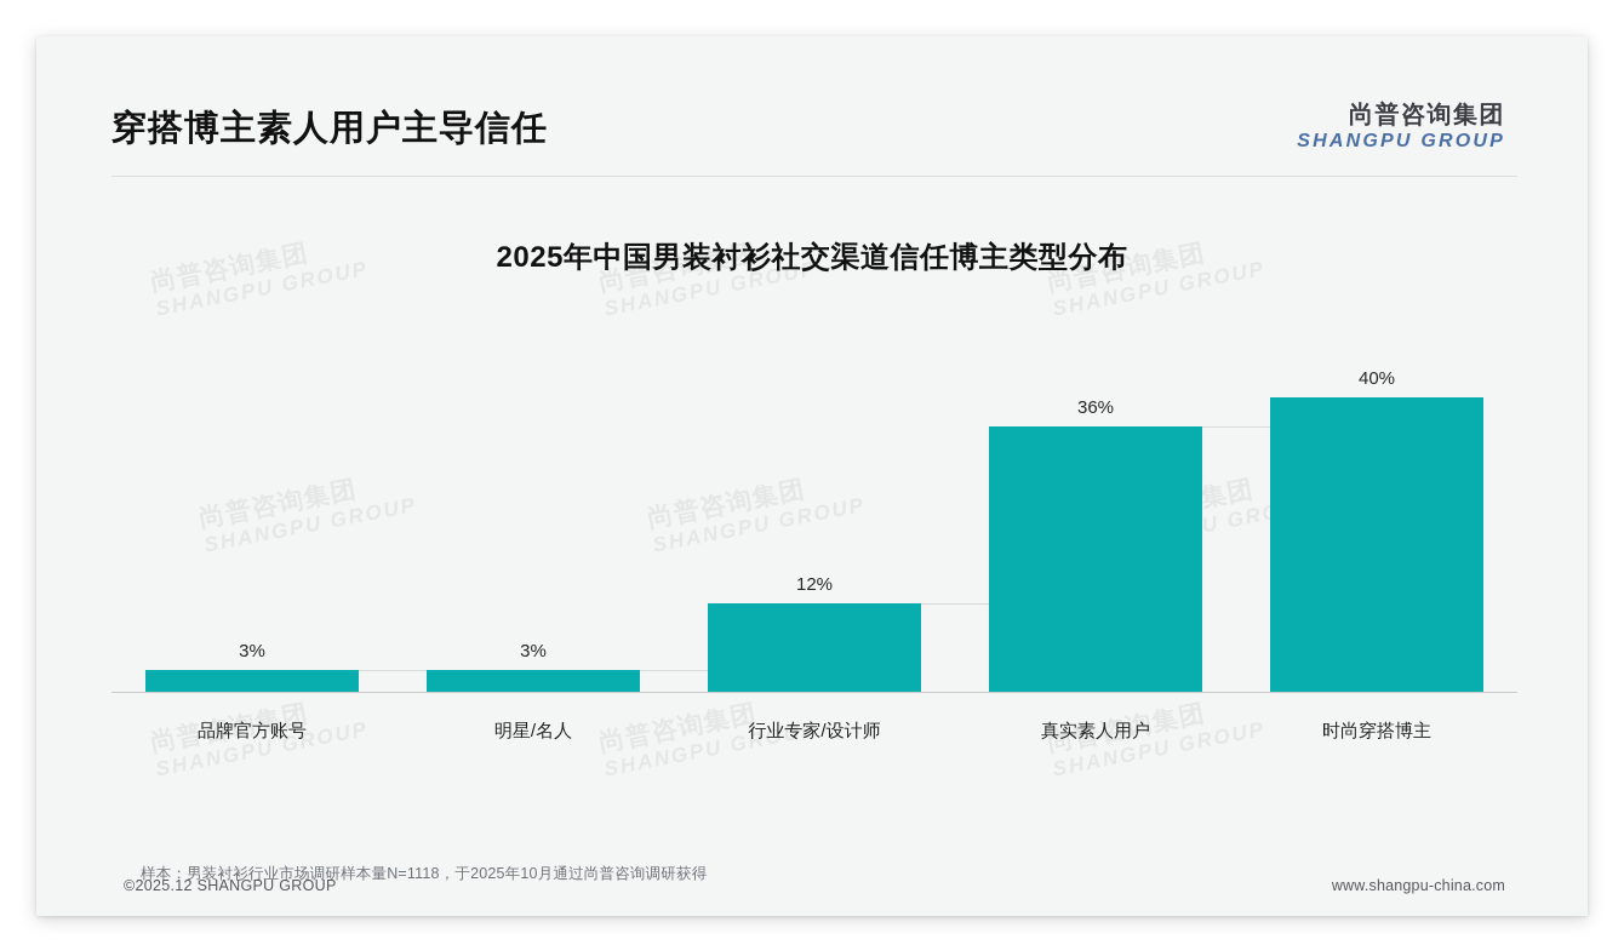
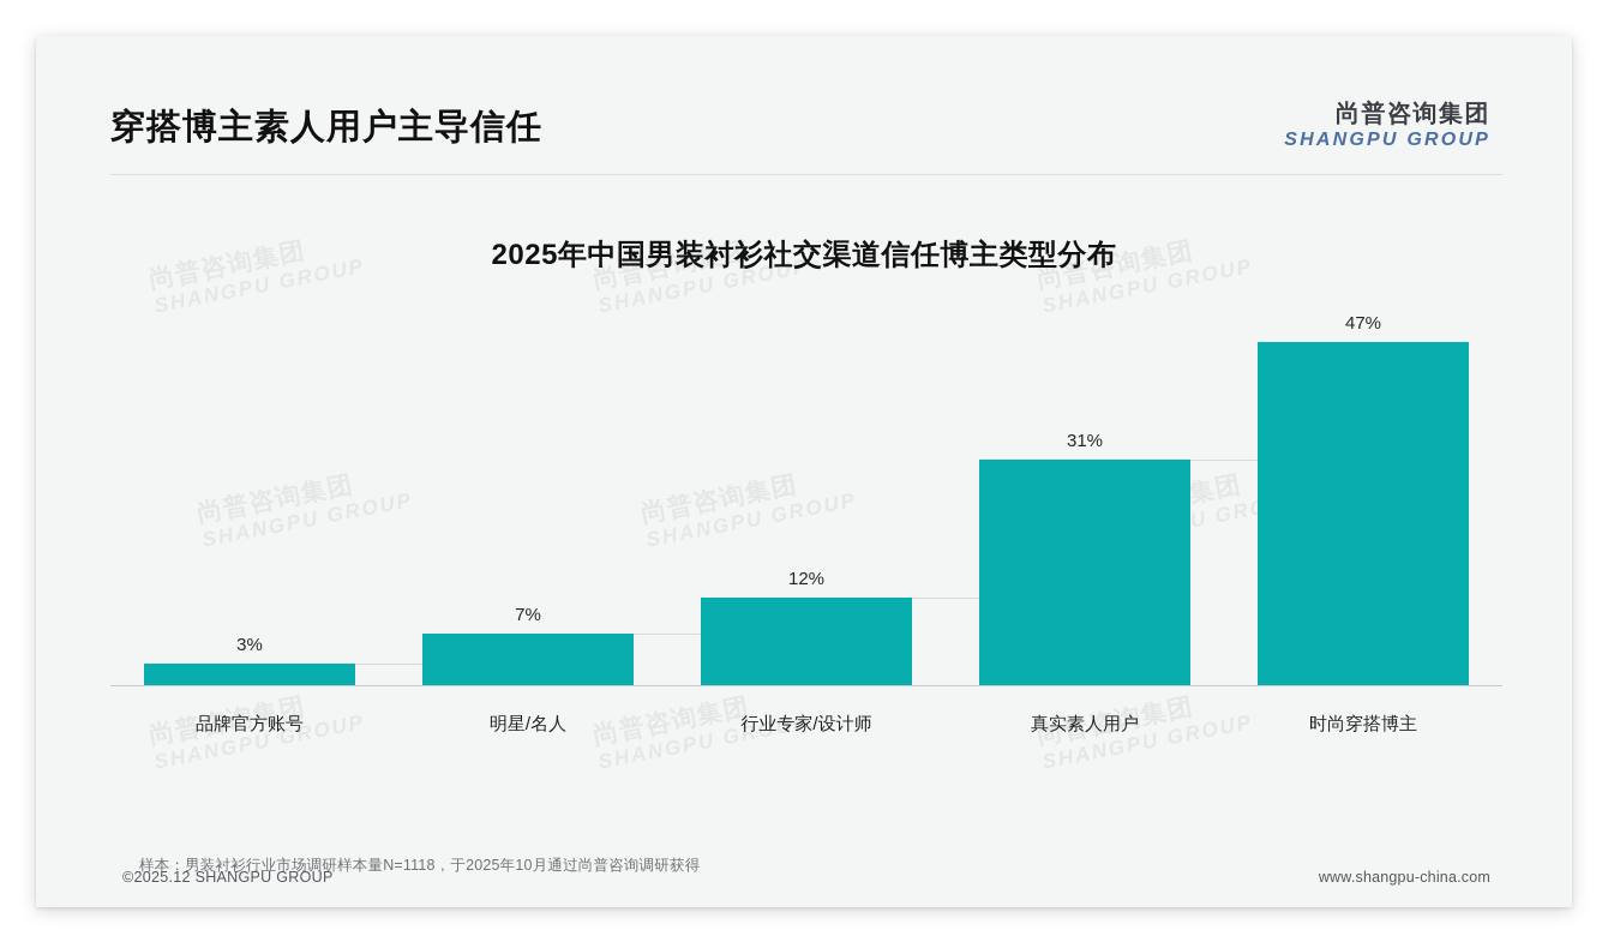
明星/名人: 3% -> 7%
真实素人用户: 36% -> 31%
时尚穿搭博主: 40% -> 47%
